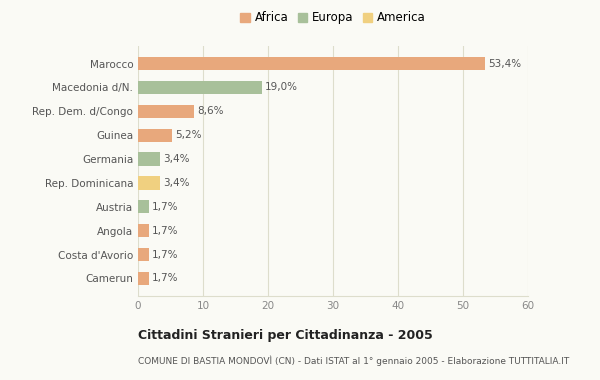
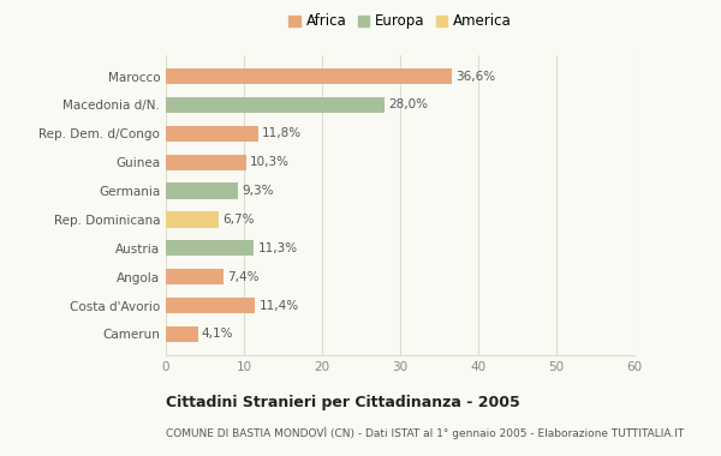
Marocco: 53,4% -> 36,6%
Macedonia d/N.: 19,0% -> 28,0%
Rep. Dem. d/Congo: 8,6% -> 11,8%
Guinea: 5,2% -> 10,3%
Germania: 3,4% -> 9,3%
Rep. Dominicana: 3,4% -> 6,7%
Austria: 1,7% -> 11,3%
Angola: 1,7% -> 7,4%
Costa d'Avorio: 1,7% -> 11,4%
Camerun: 1,7% -> 4,1%
